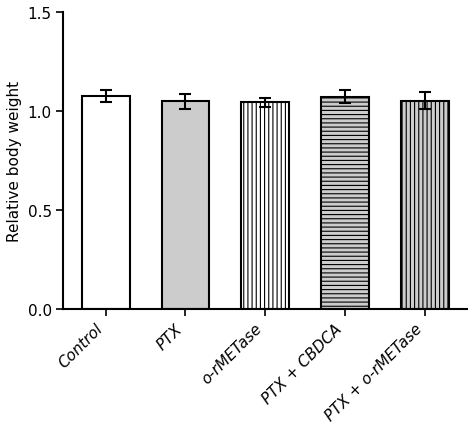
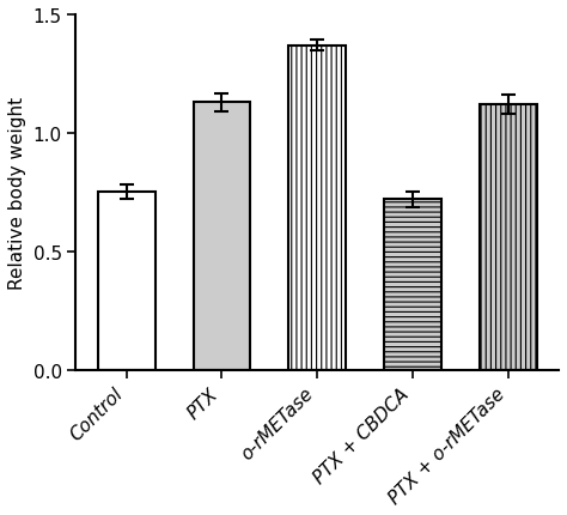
Control: 1.07 -> 0.75
PTX: 1.05 -> 1.13
o-rMETase: 1.04 -> 1.37
PTX + CBDCA: 1.07 -> 0.72
PTX + o-rMETase: 1.05 -> 1.12
